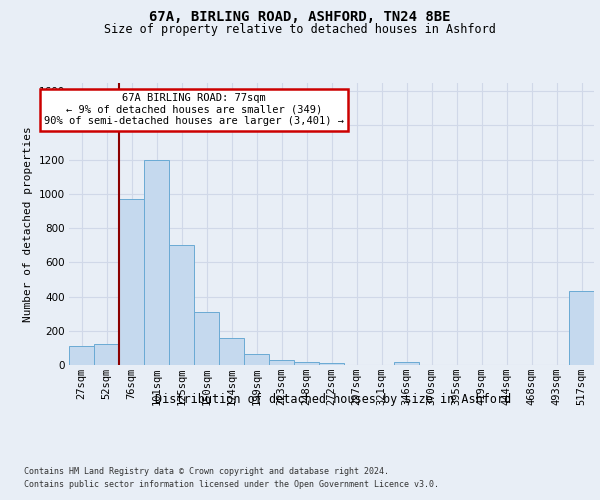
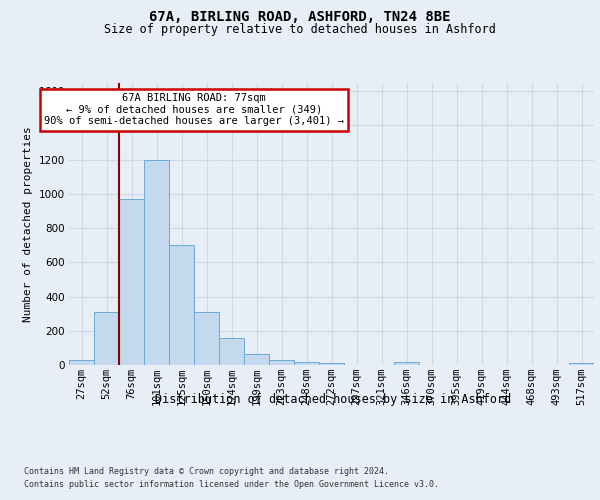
27sqm: 110 -> 30
52sqm: 120 -> 310
517sqm: 430 -> 10
